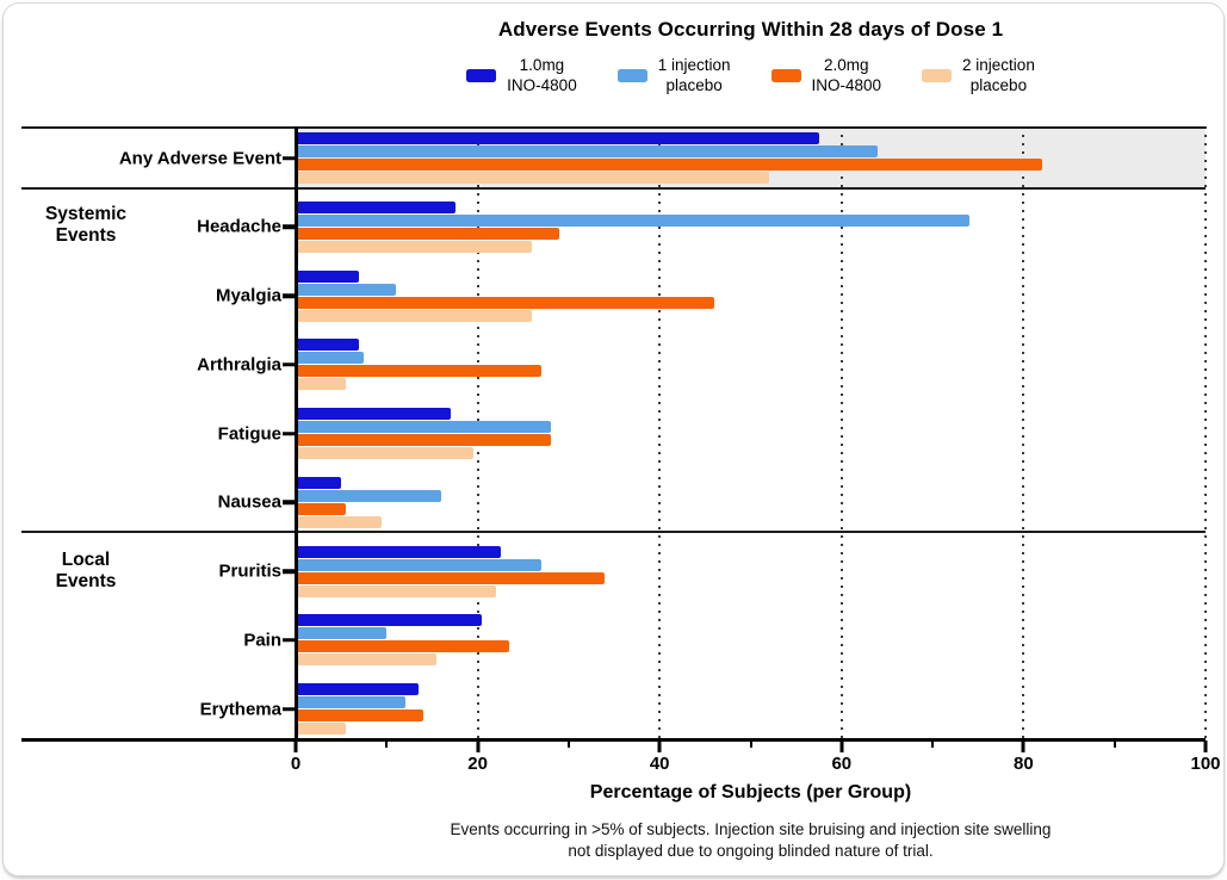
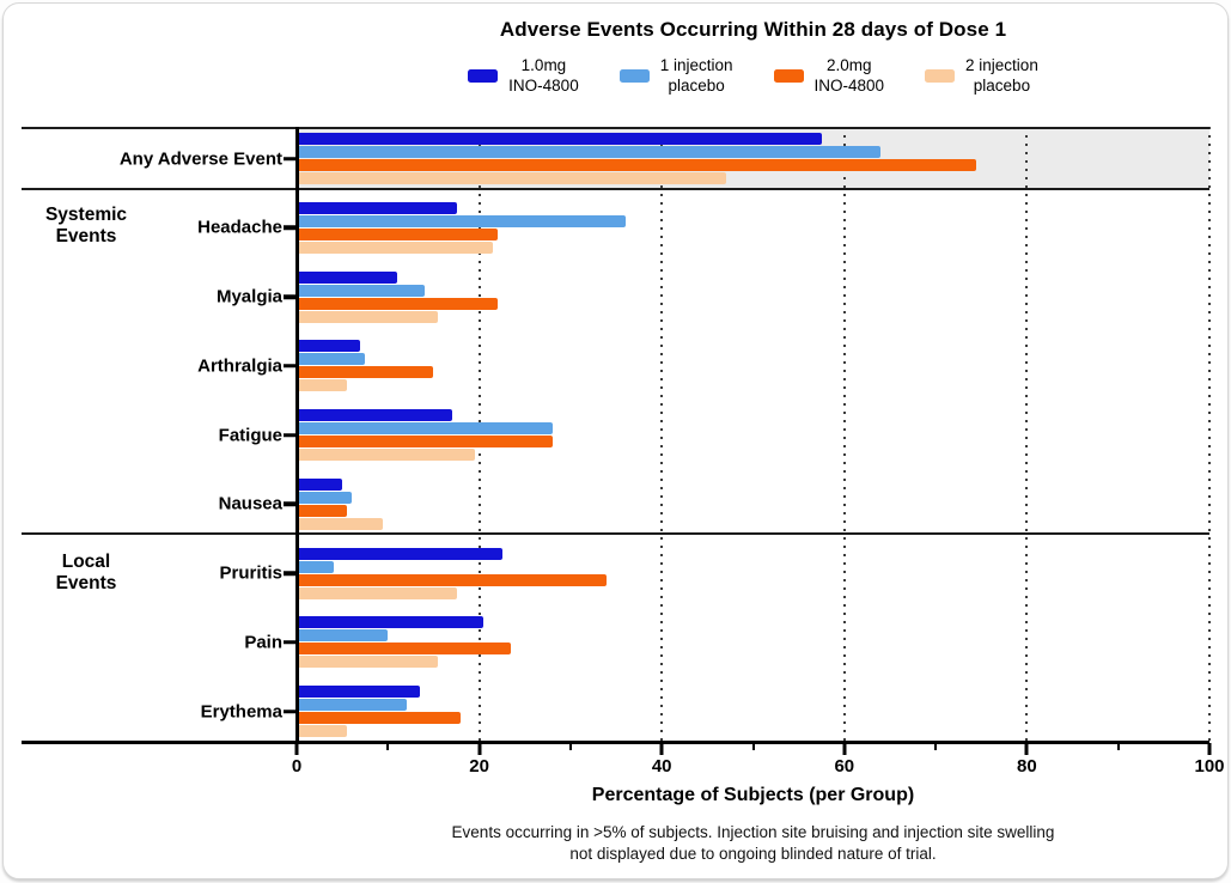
2.0mg INO-4800/Any Adverse Event: 82 -> 74
2 injection placebo/Any Adverse Event: 52 -> 47
1 injection placebo/Headache: 74 -> 36
2.0mg INO-4800/Headache: 29 -> 22
2 injection placebo/Headache: 26 -> 22
1.0mg INO-4800/Myalgia: 7 -> 11
1 injection placebo/Myalgia: 11 -> 14
2.0mg INO-4800/Myalgia: 46 -> 22
2 injection placebo/Myalgia: 26 -> 16
2.0mg INO-4800/Arthralgia: 27 -> 15
1 injection placebo/Nausea: 16 -> 6
1 injection placebo/Pruritis: 27 -> 4
2 injection placebo/Pruritis: 22 -> 18
2.0mg INO-4800/Erythema: 14 -> 18
